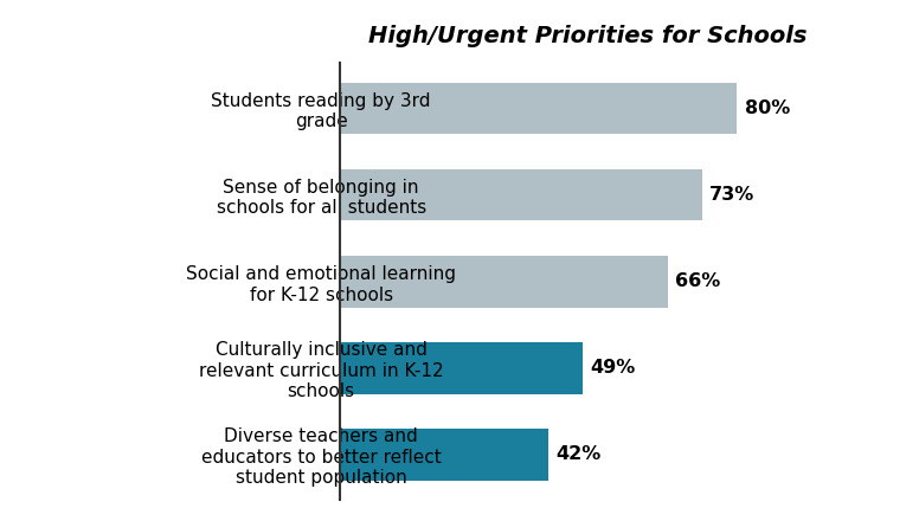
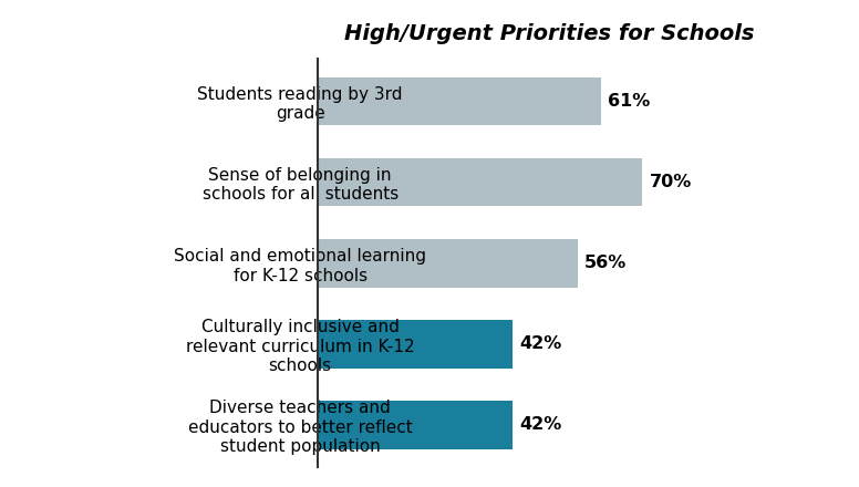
Students reading by 3rd grade: 80% -> 61%
Sense of belonging in schools for all students: 73% -> 70%
Social and emotional learning for K-12 schools: 66% -> 56%
Culturally inclusive and relevant curriculum in K-12 schools: 49% -> 42%
